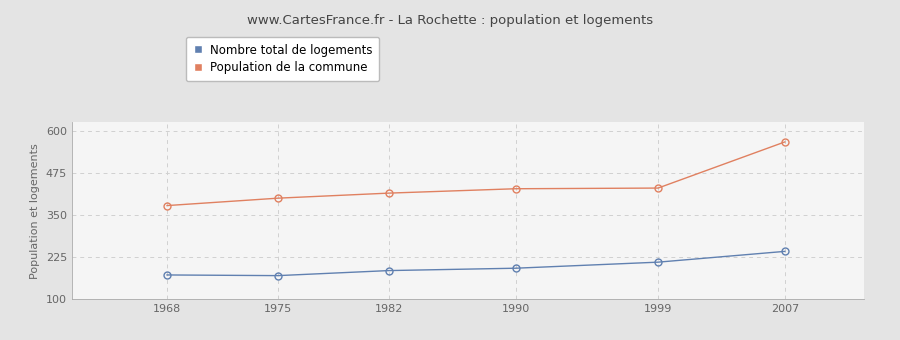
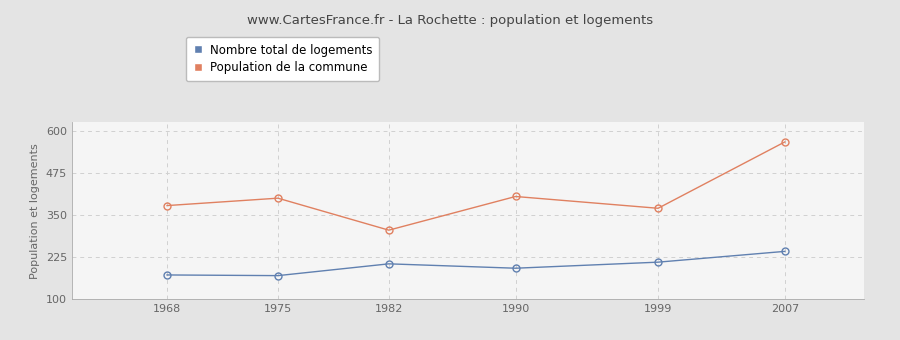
Nombre total de logements/1982: 185 -> 205
Population de la commune/1982: 415 -> 305
Population de la commune/1990: 428 -> 405
Population de la commune/1999: 430 -> 370
